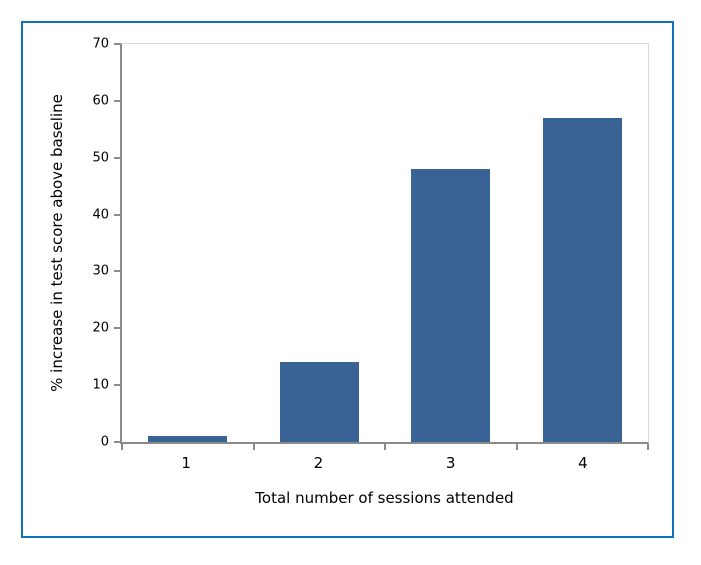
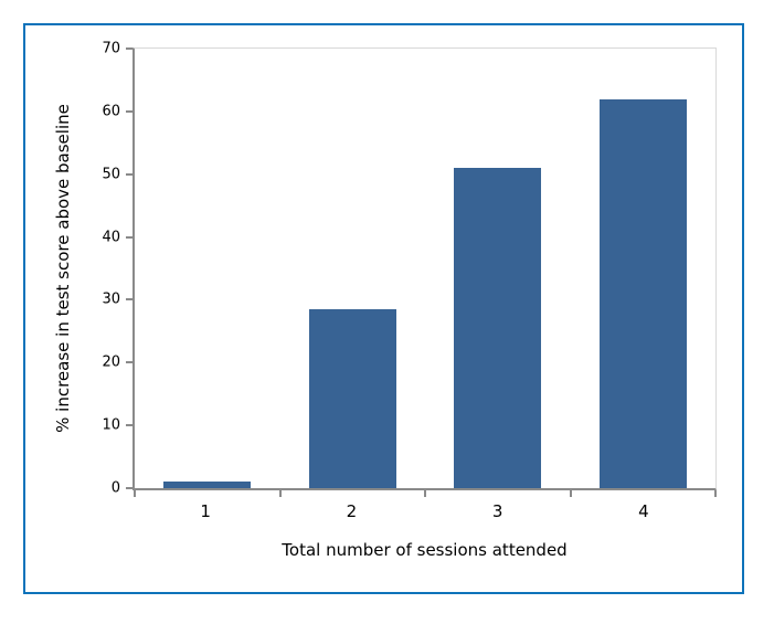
2: 14 -> 28
3: 48 -> 51
4: 57 -> 62
